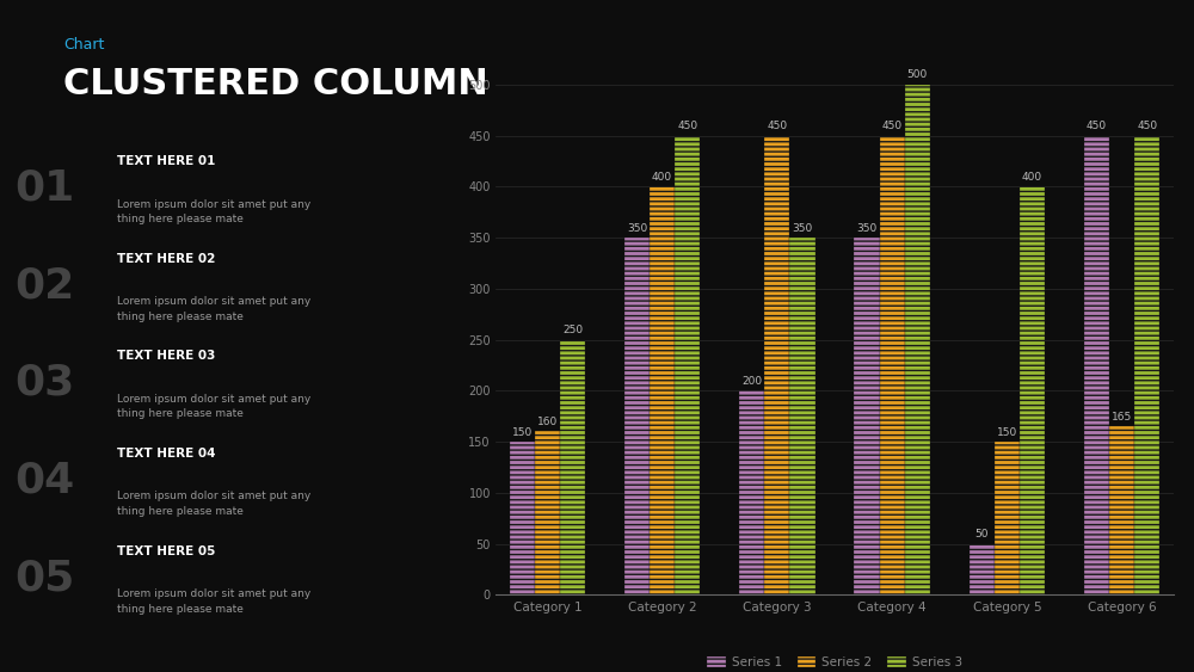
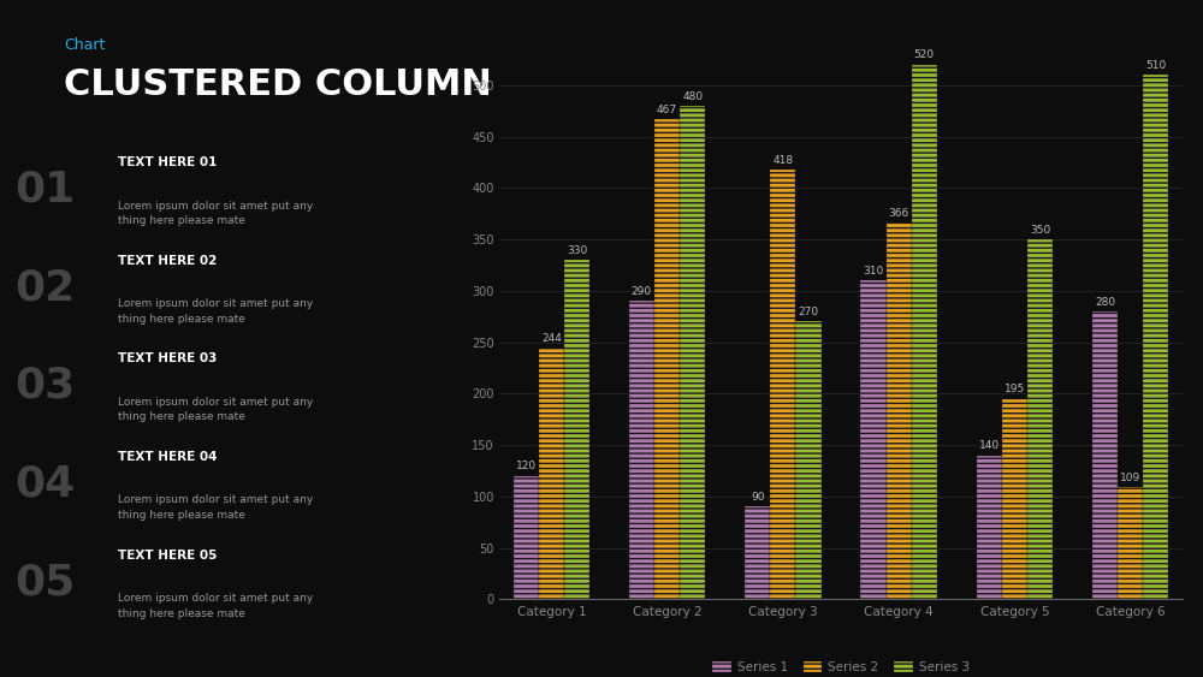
Series 1/Category 1: 150 -> 120
Series 2/Category 1: 160 -> 244
Series 3/Category 1: 250 -> 330
Series 1/Category 2: 350 -> 290
Series 2/Category 2: 400 -> 467
Series 3/Category 2: 450 -> 480
Series 1/Category 3: 200 -> 90
Series 2/Category 3: 450 -> 418
Series 3/Category 3: 350 -> 270
Series 1/Category 4: 350 -> 310
Series 2/Category 4: 450 -> 366
Series 3/Category 4: 500 -> 520
Series 1/Category 5: 50 -> 140
Series 2/Category 5: 150 -> 195
Series 3/Category 5: 400 -> 350
Series 1/Category 6: 450 -> 280
Series 2/Category 6: 165 -> 109
Series 3/Category 6: 450 -> 510
